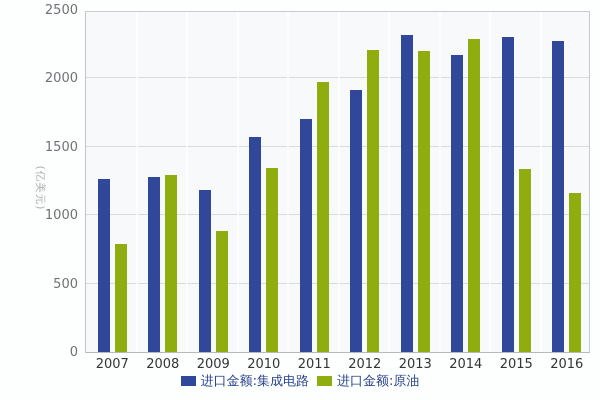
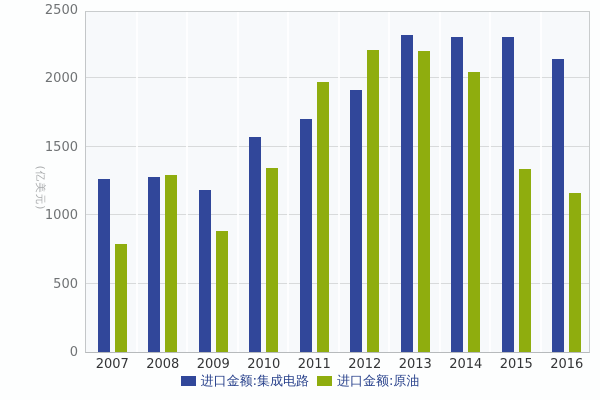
进口金额:集成电路/2014: 2170 -> 2300
进口金额:原油/2014: 2290 -> 2050
进口金额:集成电路/2016: 2280 -> 2140
